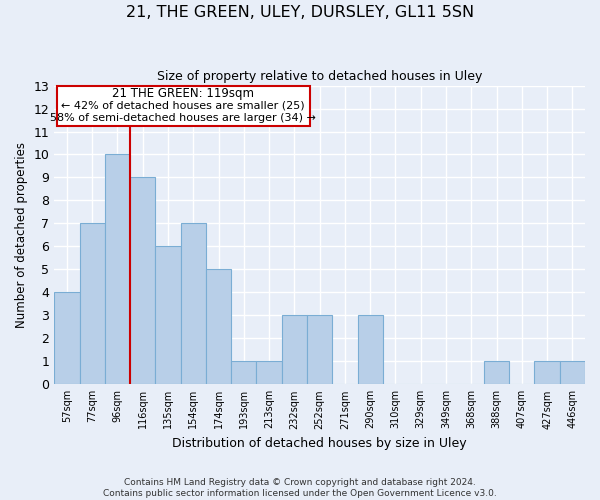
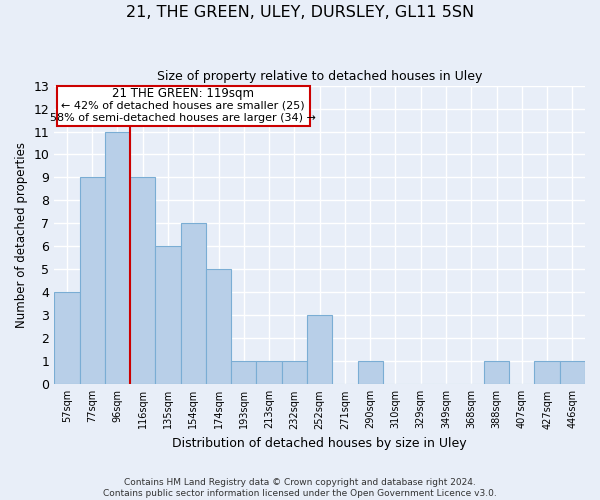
77sqm: 7 -> 9
96sqm: 10 -> 11
232sqm: 3 -> 1
290sqm: 3 -> 1
